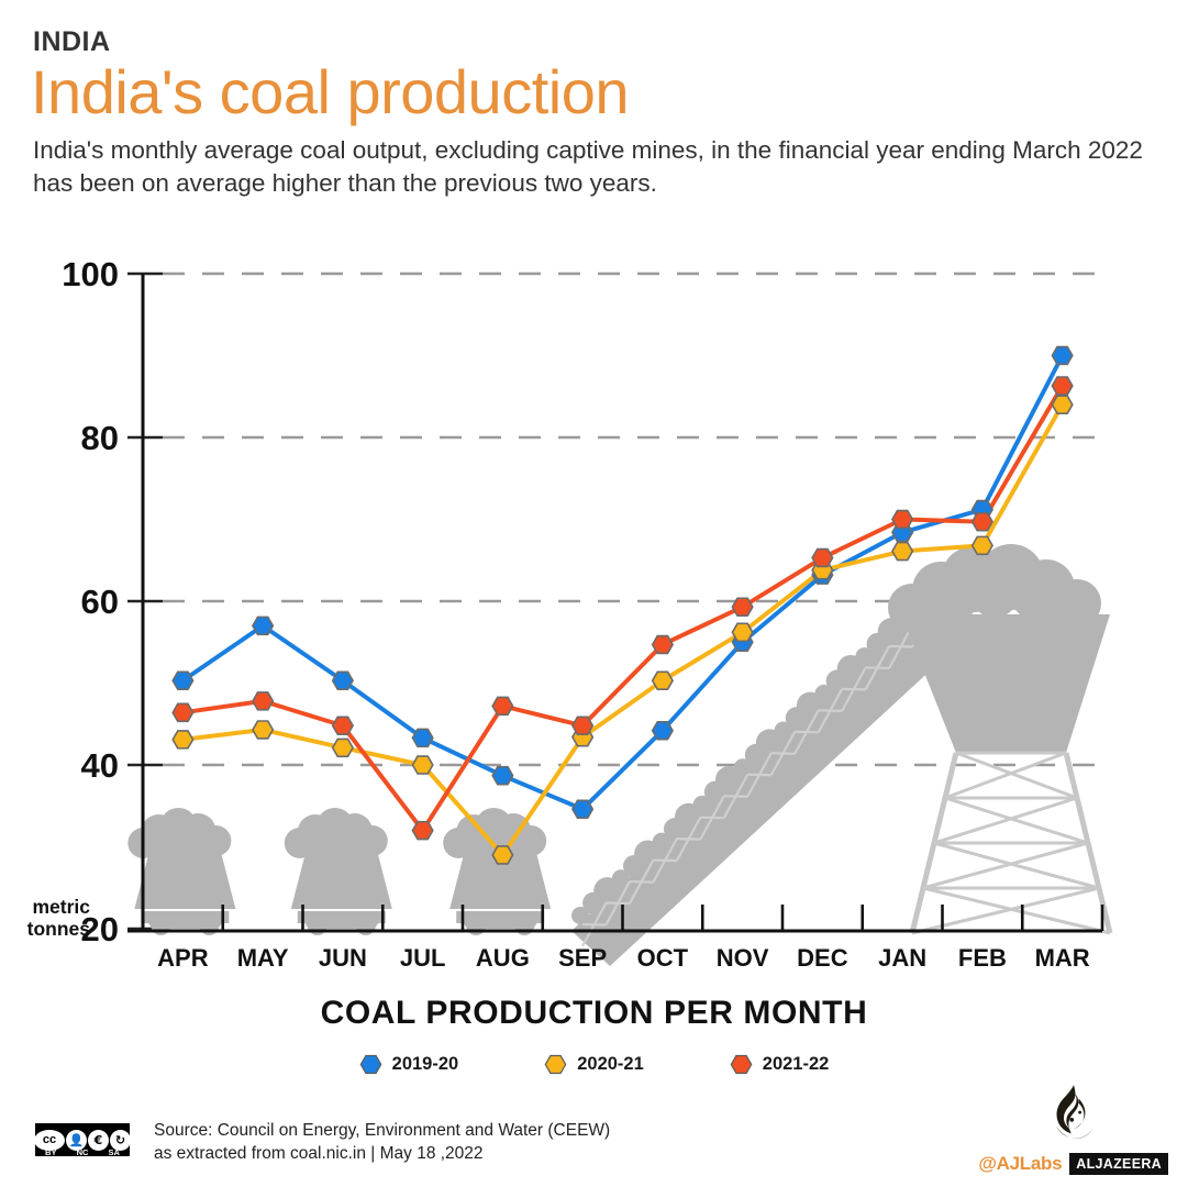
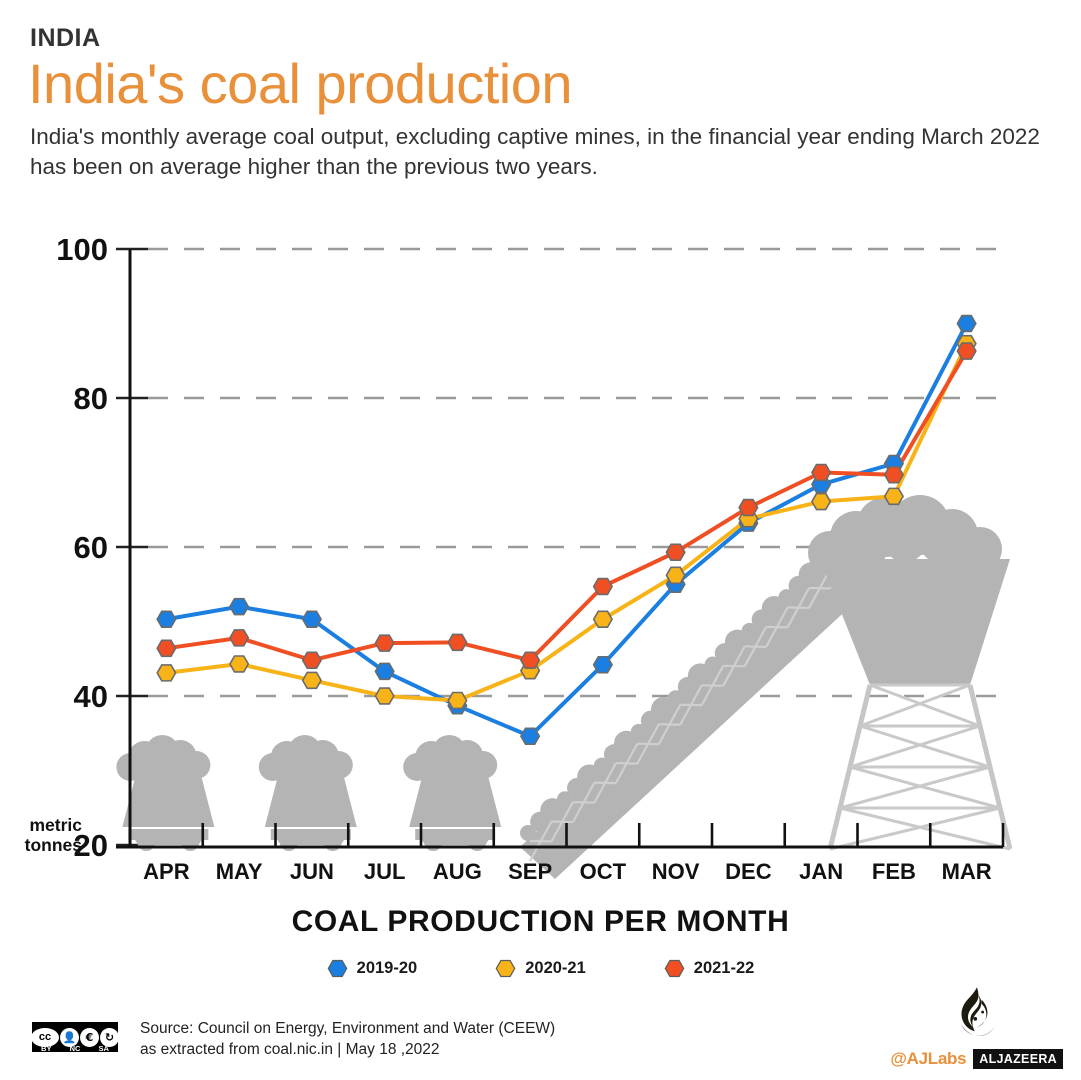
2019-20/MAY: 57 -> 52
2021-22/JUL: 32 -> 47
2020-21/AUG: 29 -> 39
2020-21/MAR: 84 -> 87
